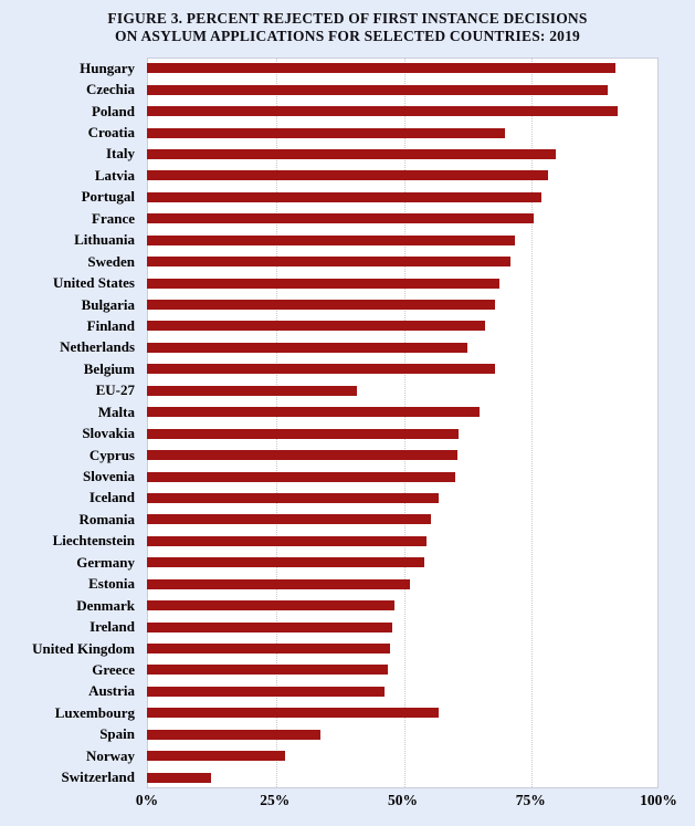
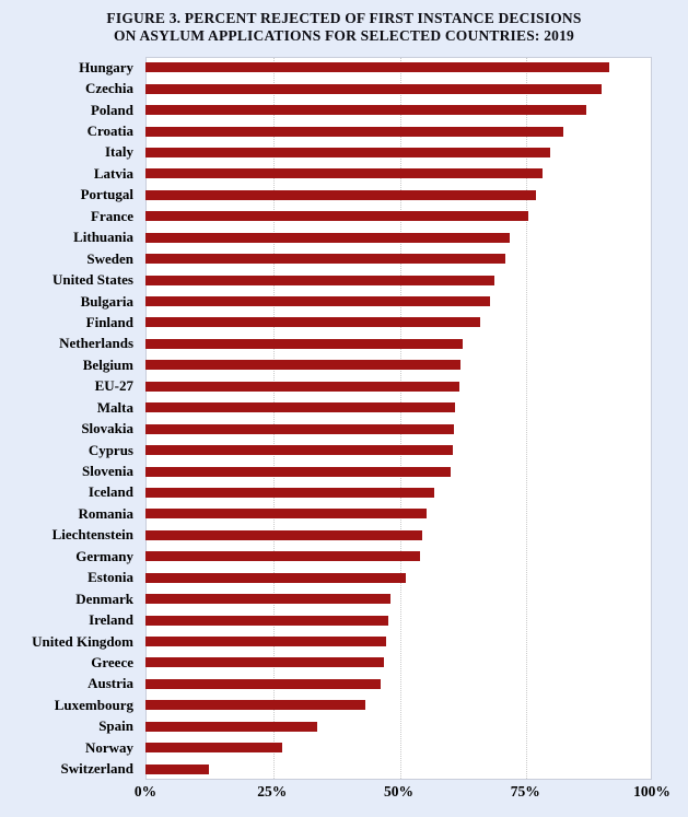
Poland: 92% -> 87%
Croatia: 70% -> 82%
Belgium: 68% -> 62%
EU-27: 41% -> 62%
Malta: 65% -> 61%
Luxembourg: 57% -> 44%
